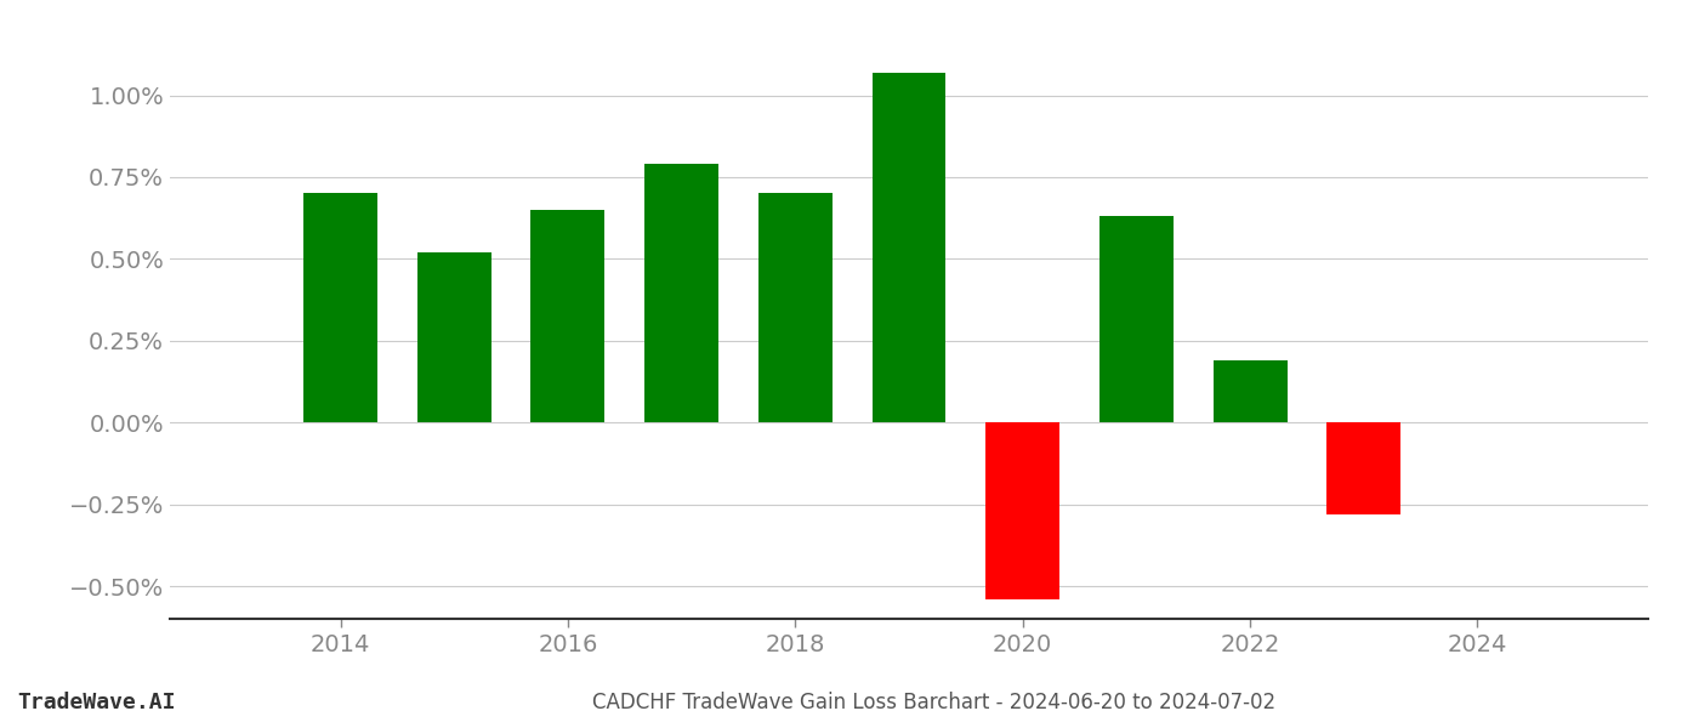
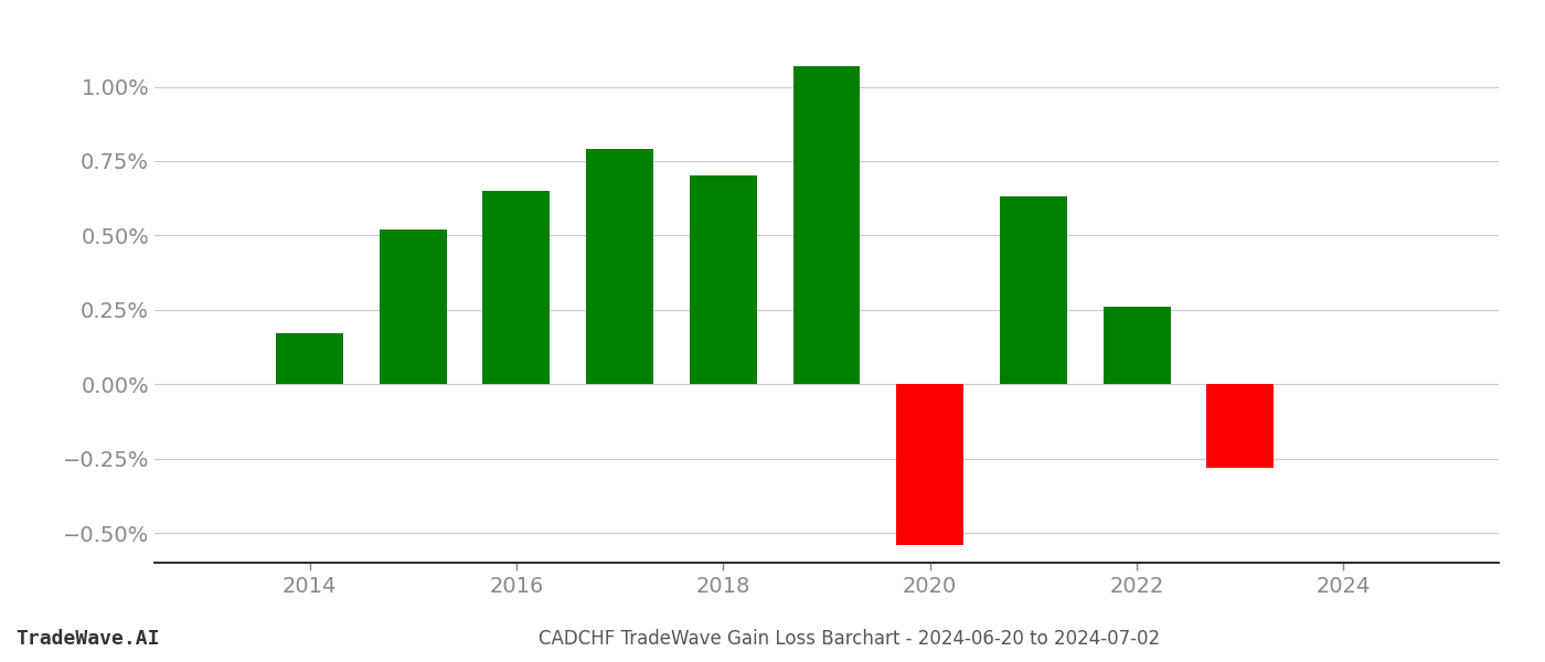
2014: 0.70% -> 0.17%
2022: 0.19% -> 0.26%
